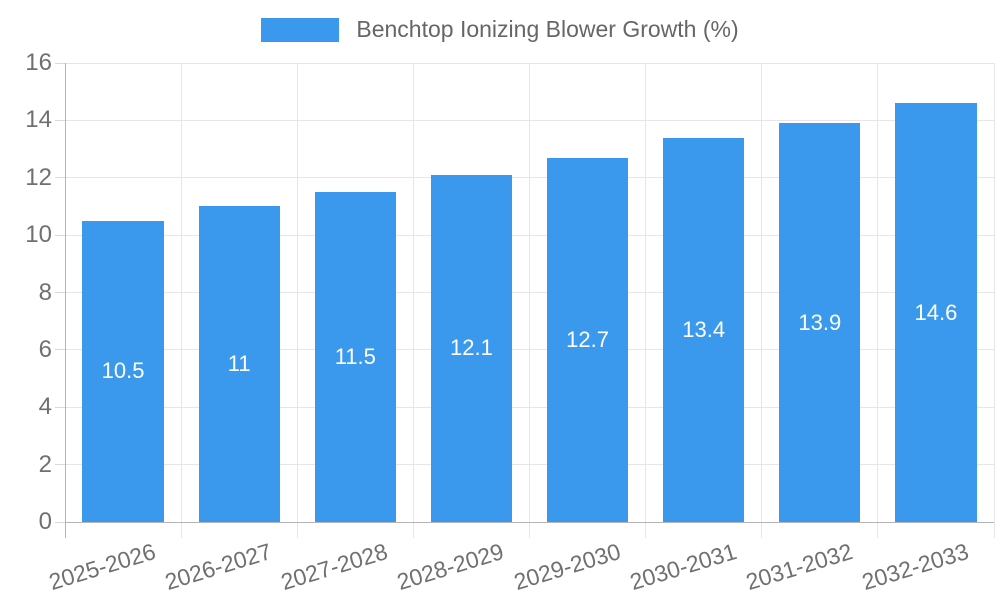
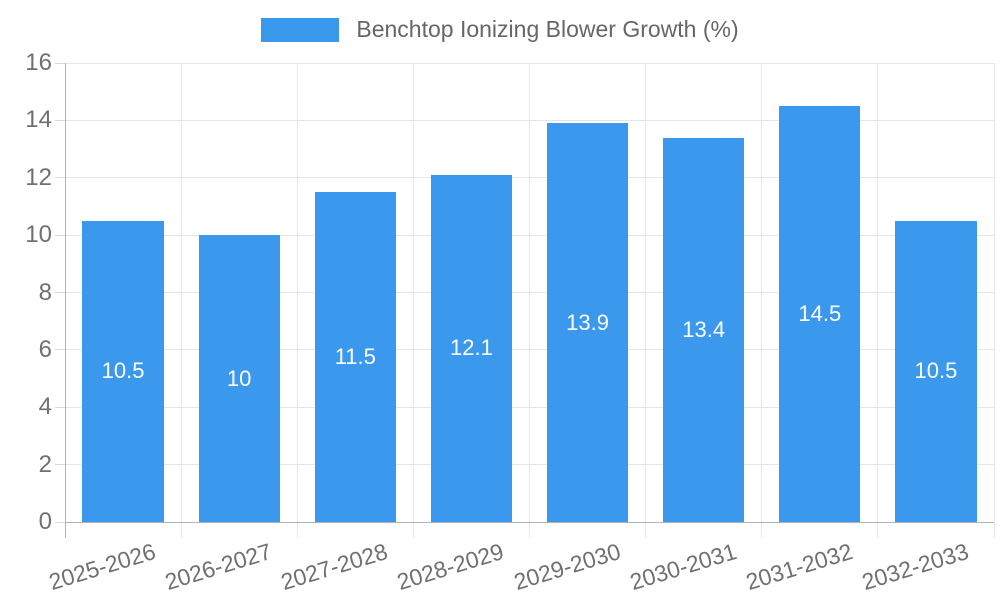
2026-2027: 11 -> 10
2029-2030: 12.7 -> 13.9
2031-2032: 13.9 -> 14.5
2032-2033: 14.6 -> 10.5
